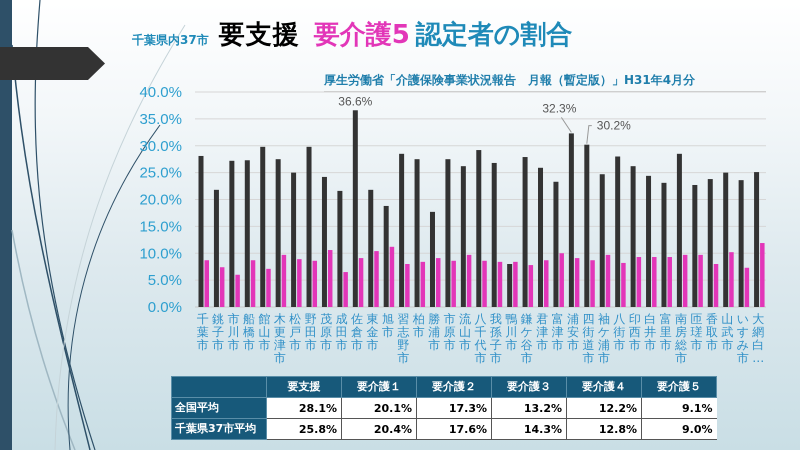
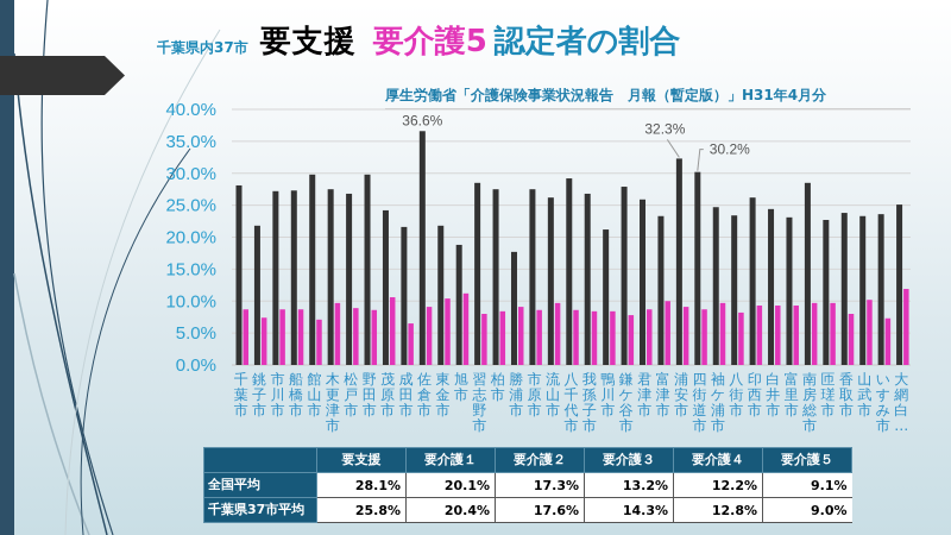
要介護5/市川市: 6% -> 9%
要支援/松戸市: 25% -> 27%
要支援/鴨川市: 8% -> 21%
要支援/八街市: 28% -> 23%
要支援/山武市: 25% -> 23%
